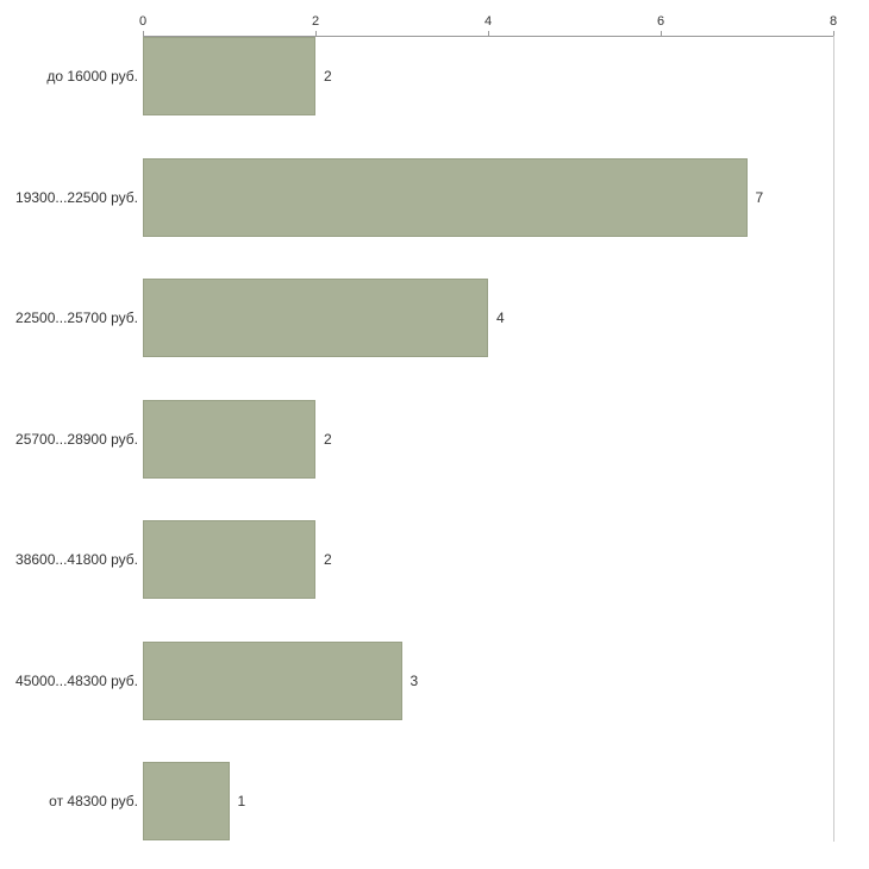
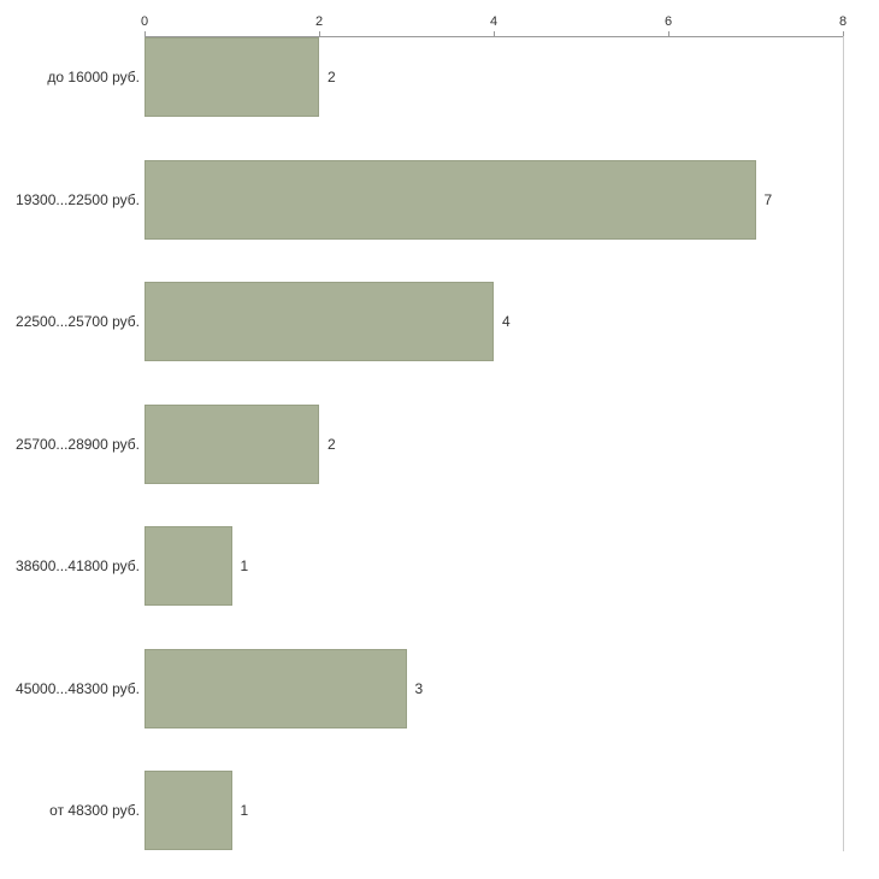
38600...41800 руб.: 2 -> 1
